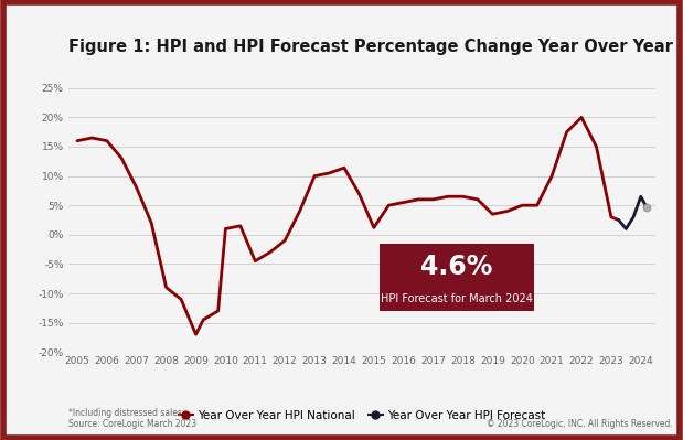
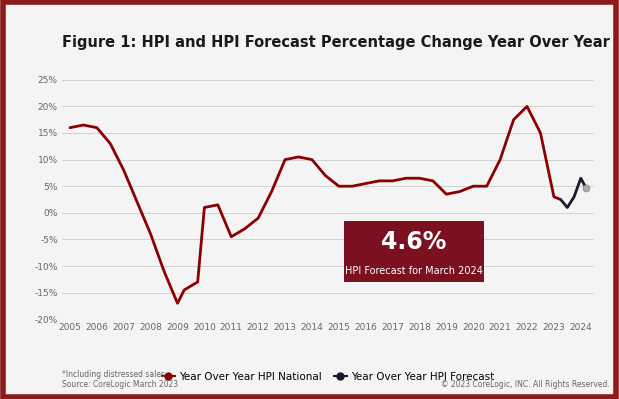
Year Over Year HPI National/2008: -9.0% -> -4.0%
Year Over Year HPI National/2014: 11.4% -> 10.0%
Year Over Year HPI National/2015: 1.2% -> 5.0%
